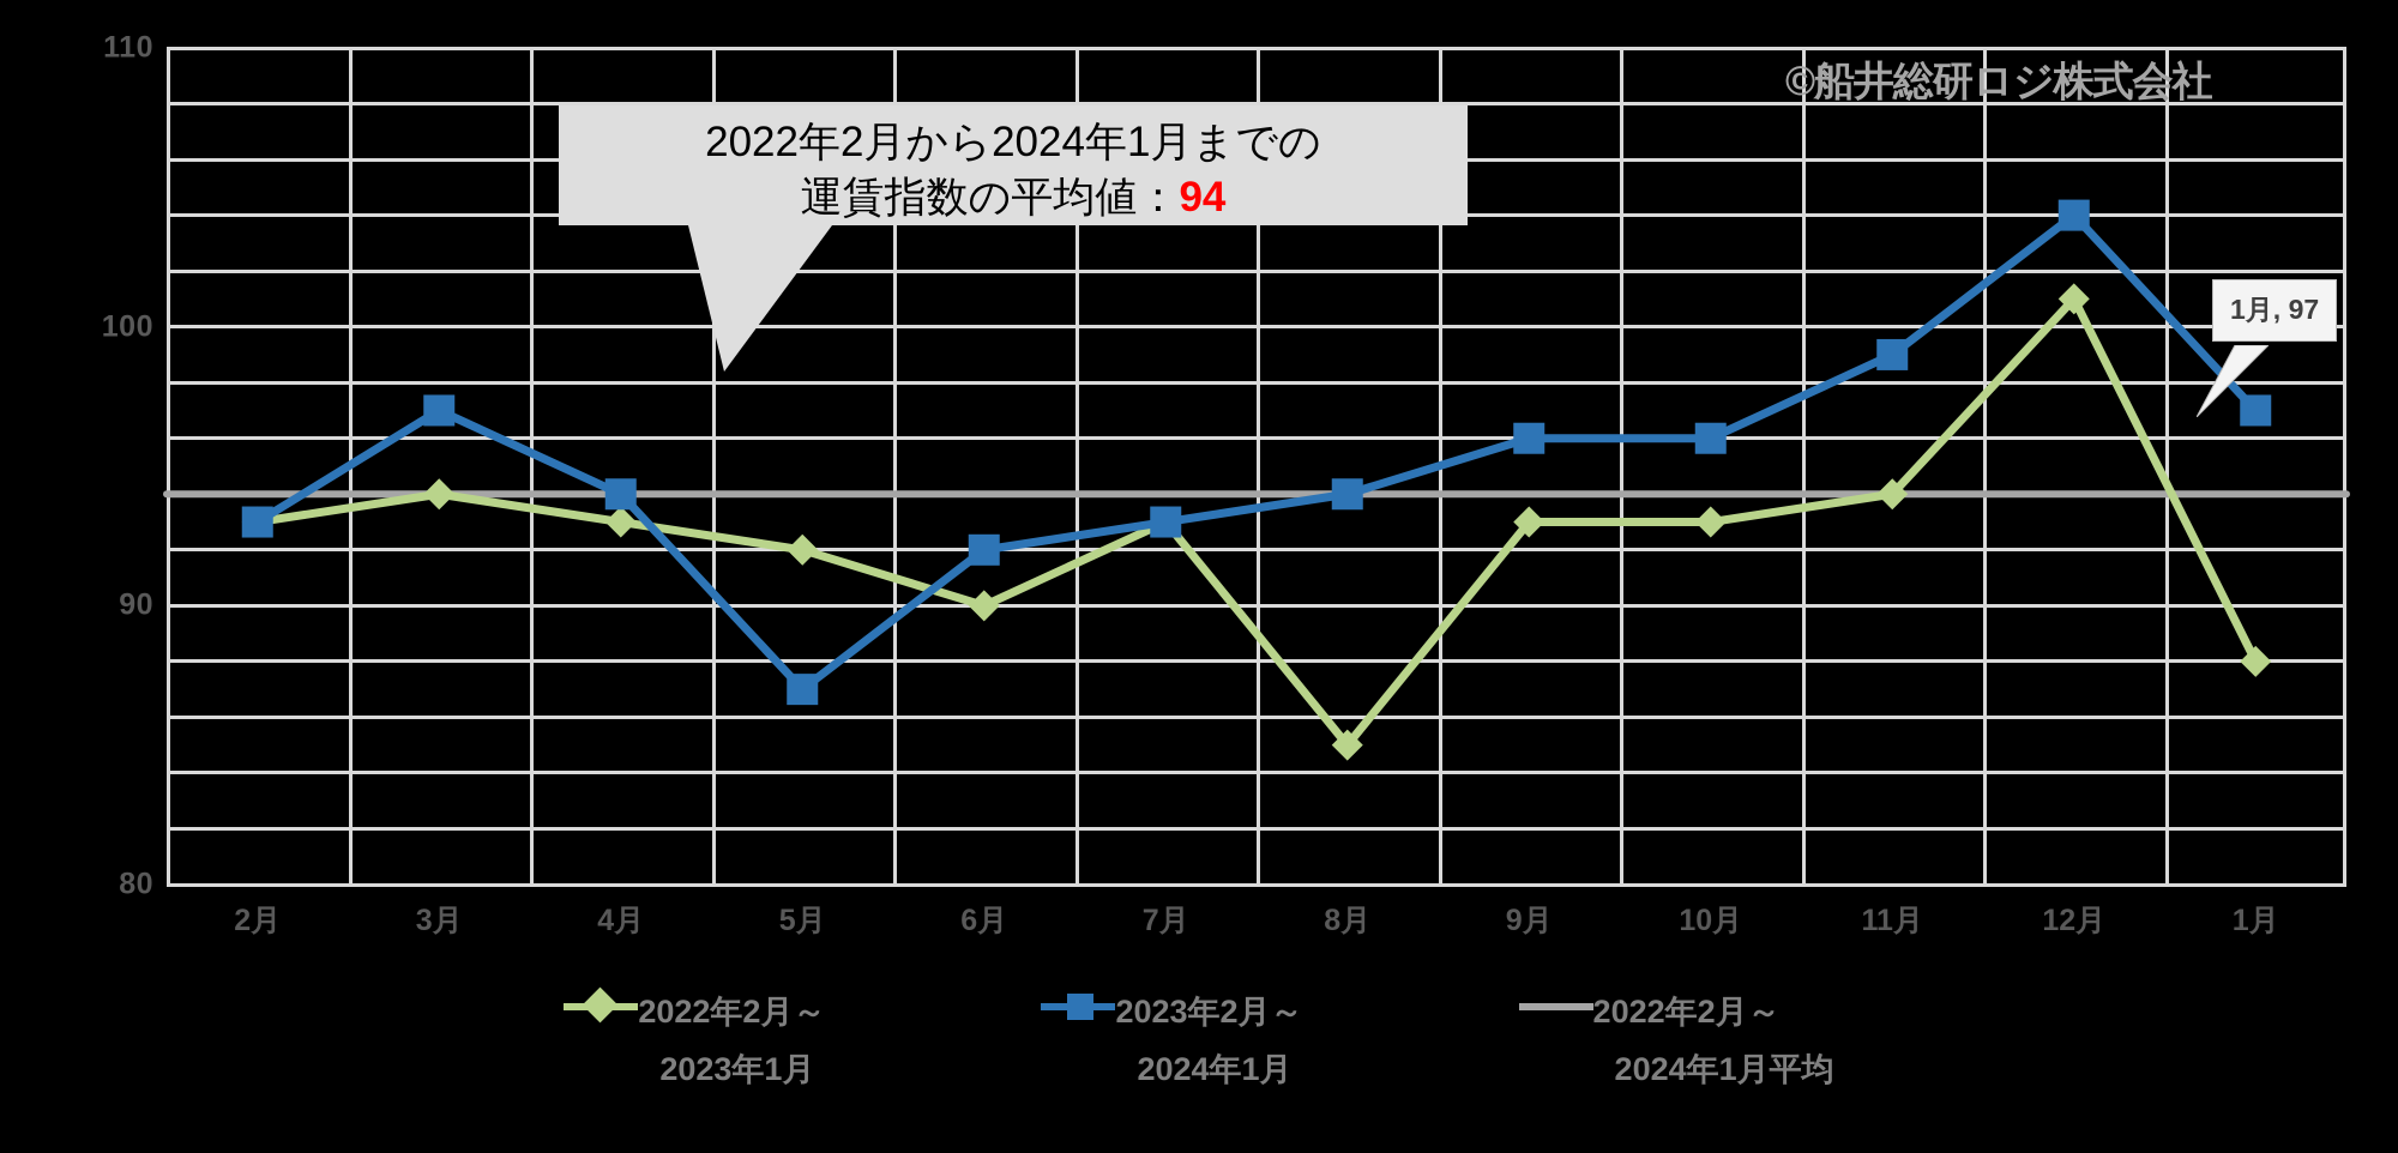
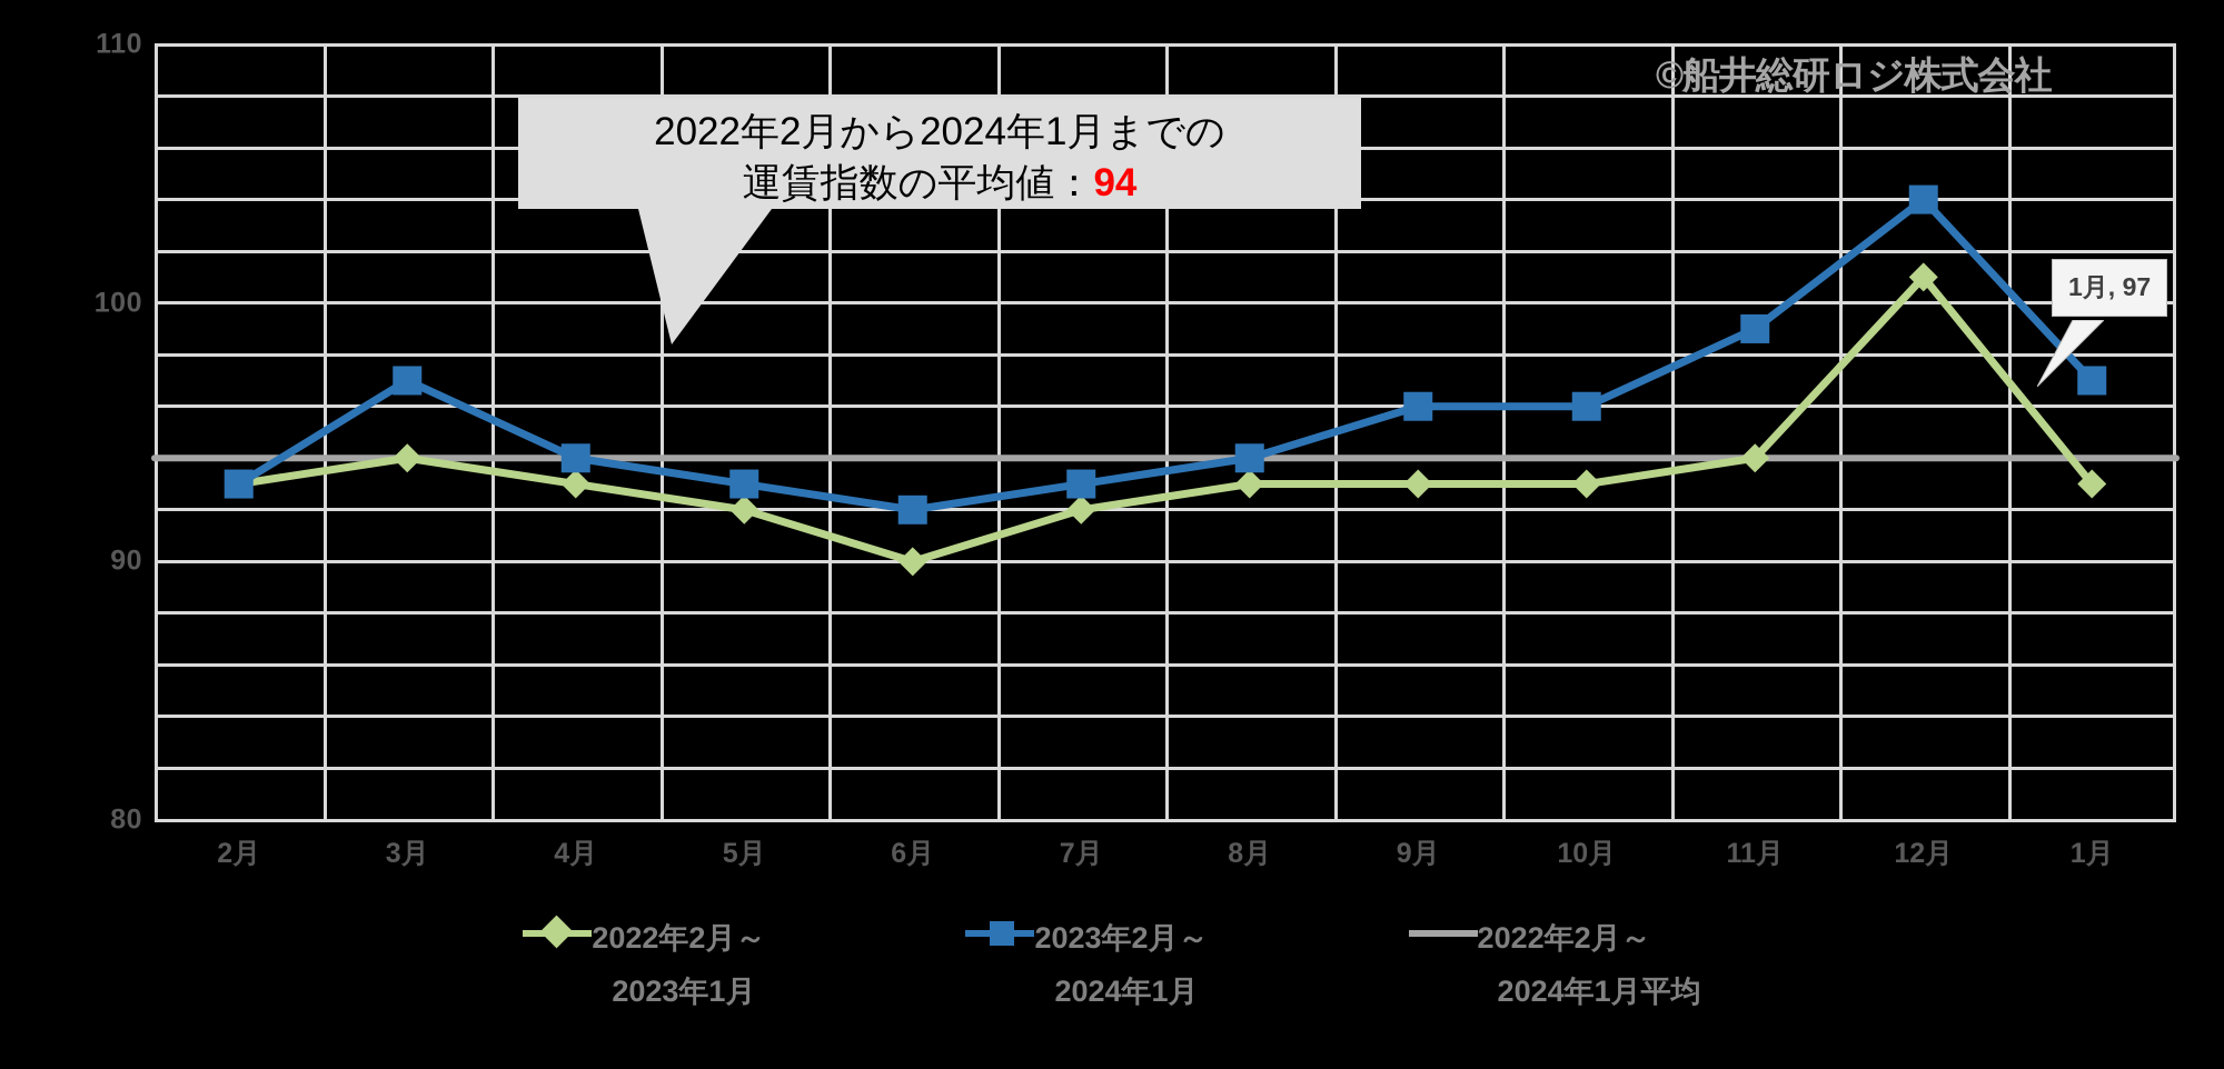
2023年2月～2024年1月/5月: 87 -> 93
2022年2月～2023年1月/7月: 93 -> 92
2022年2月～2023年1月/8月: 85 -> 93
2022年2月～2023年1月/1月: 88 -> 93
